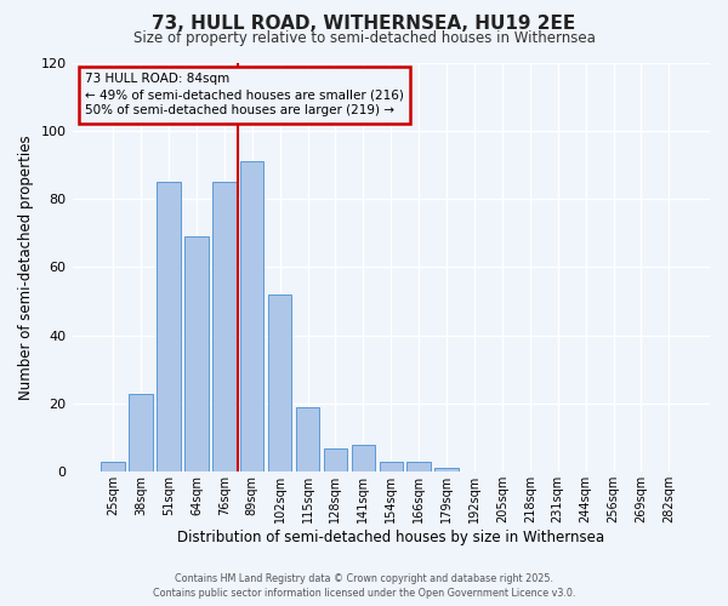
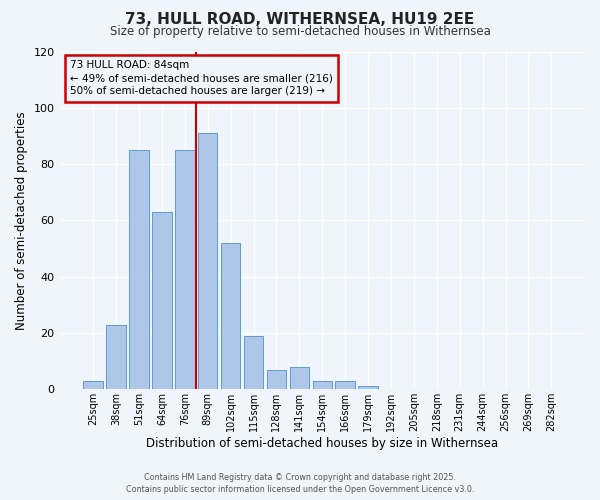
64sqm: 69 -> 63
